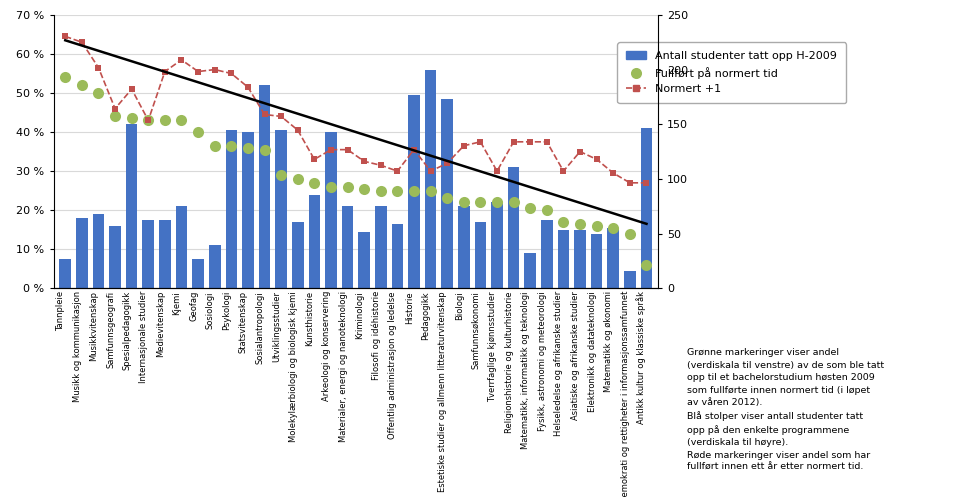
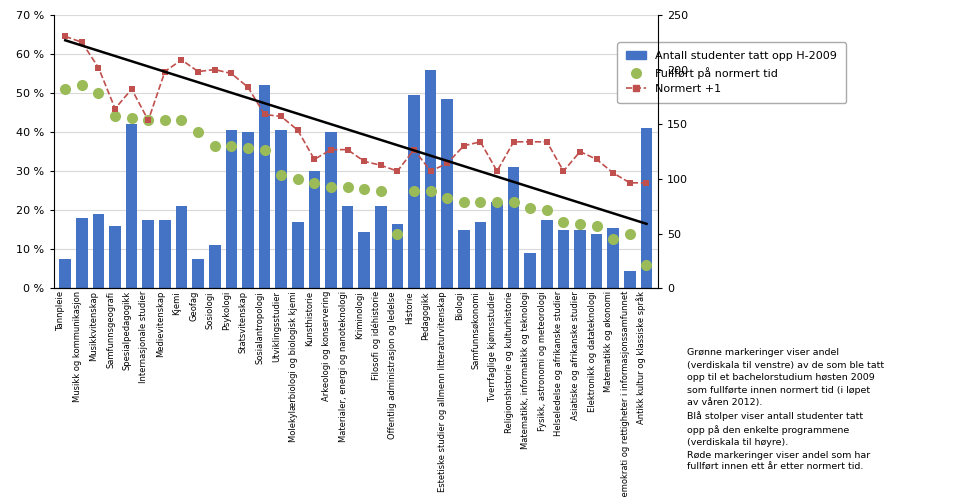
Fullført på normert tid/Tannpleie: 54.0 % -> 51.0 %
Antall studenter tatt opp H-2009/Kunsthistorie: 24.0 % -> 30.0 %
Fullført på normert tid/Offentlig administrasjon og ledelse: 25.0 % -> 14.0 %
Antall studenter tatt opp H-2009/Biologi: 21.0 % -> 15.0 %
Fullført på normert tid/Matematikk og økonomi: 15.5 % -> 12.5 %
